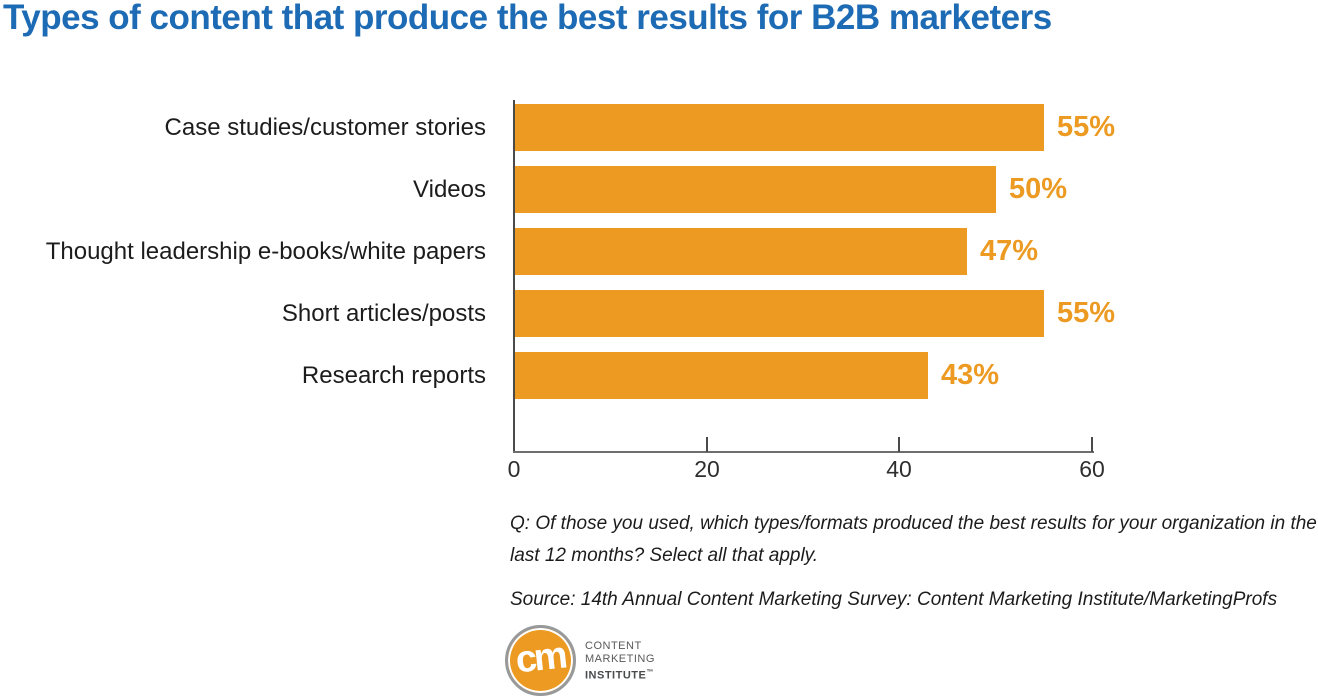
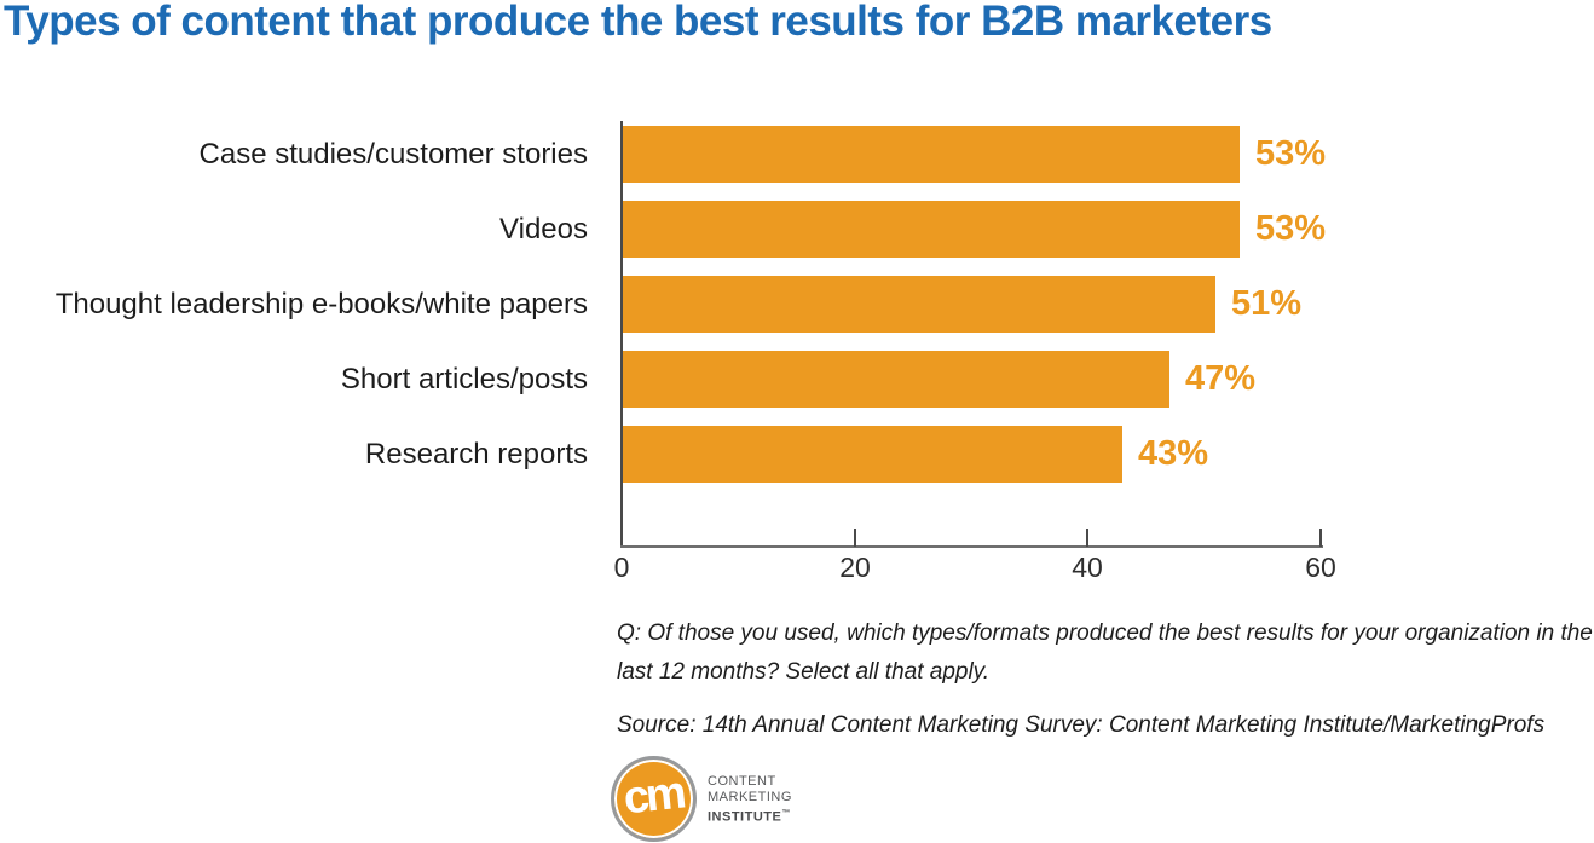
Case studies/customer stories: 55% -> 53%
Videos: 50% -> 53%
Thought leadership e-books/white papers: 47% -> 51%
Short articles/posts: 55% -> 47%
